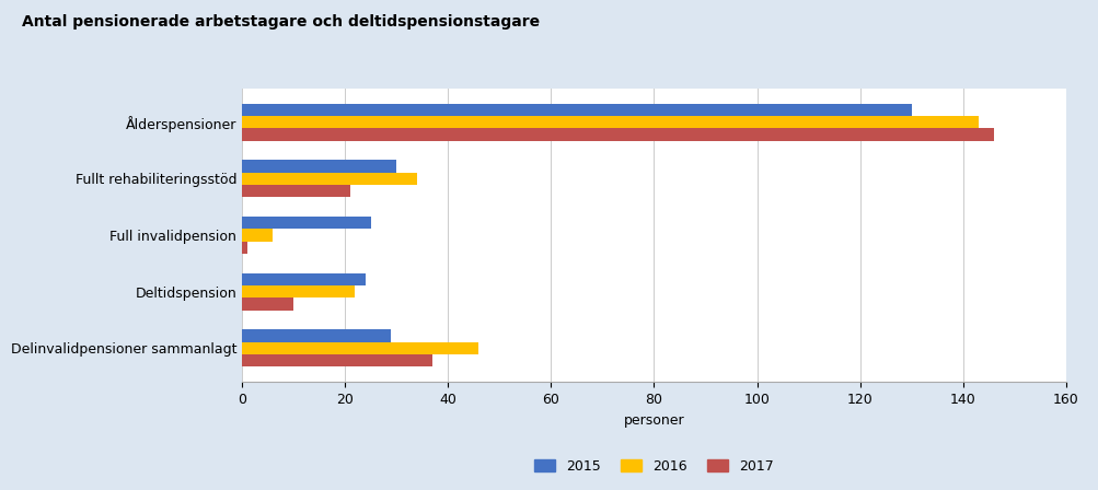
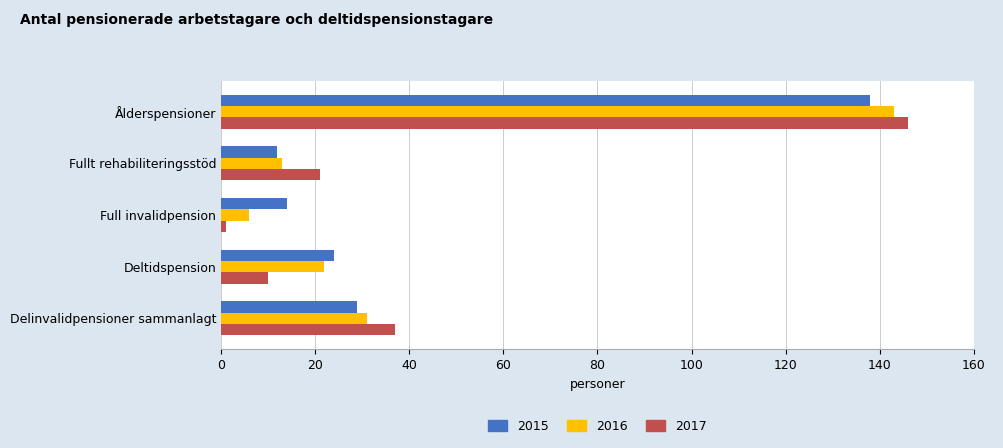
2015/Ålderspensioner: 130 -> 138
2015/Fullt rehabiliteringsstöd: 30 -> 12
2016/Fullt rehabiliteringsstöd: 34 -> 13
2015/Full invalidpension: 25 -> 14
2016/Delinvalidpensioner sammanlagt: 46 -> 31
